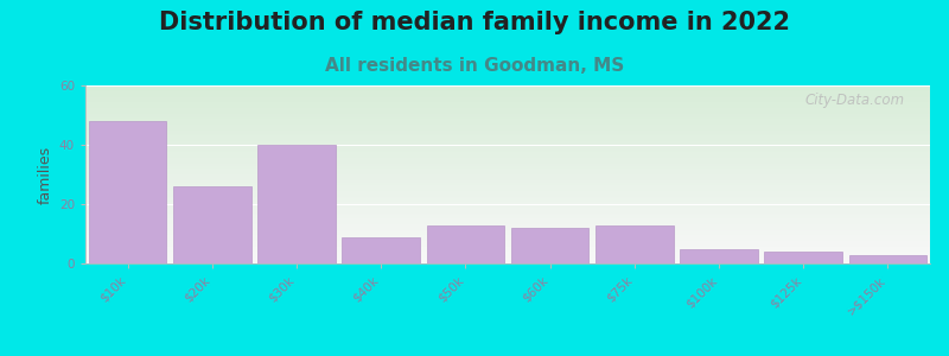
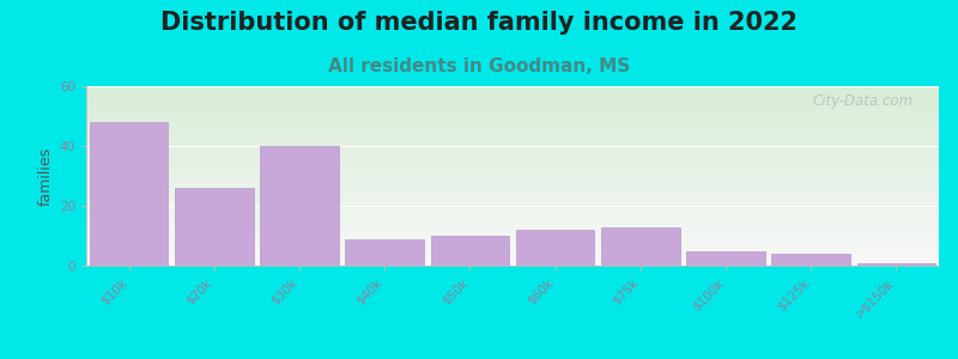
$50k: 13 -> 10
>$150k: 3 -> 1
